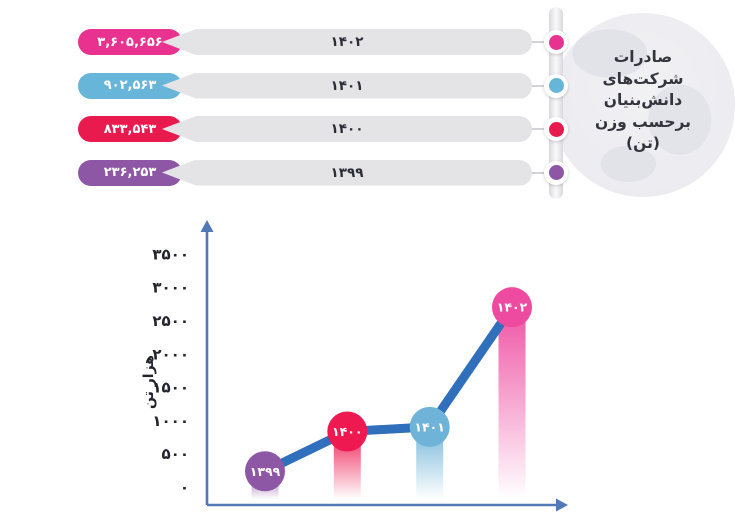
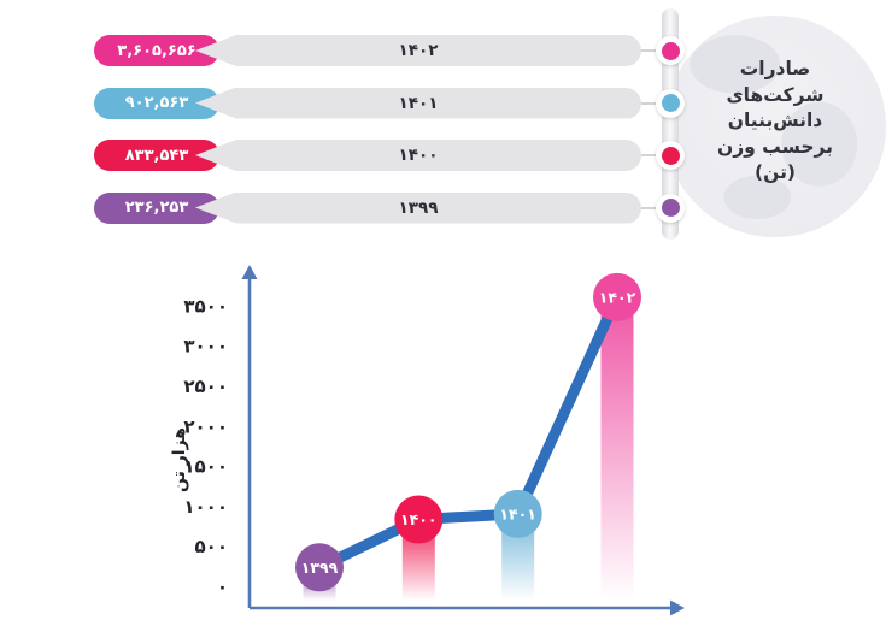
۱۴۰۲: 2700 -> 3600
